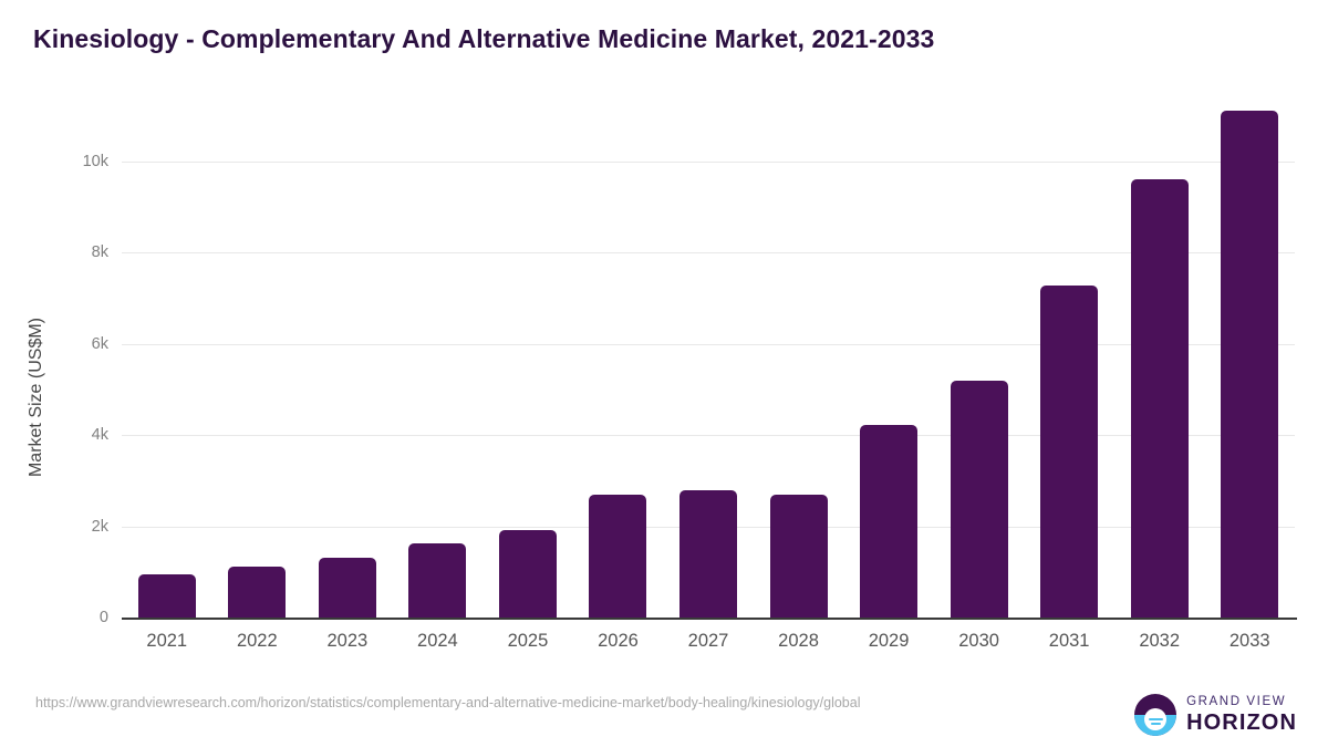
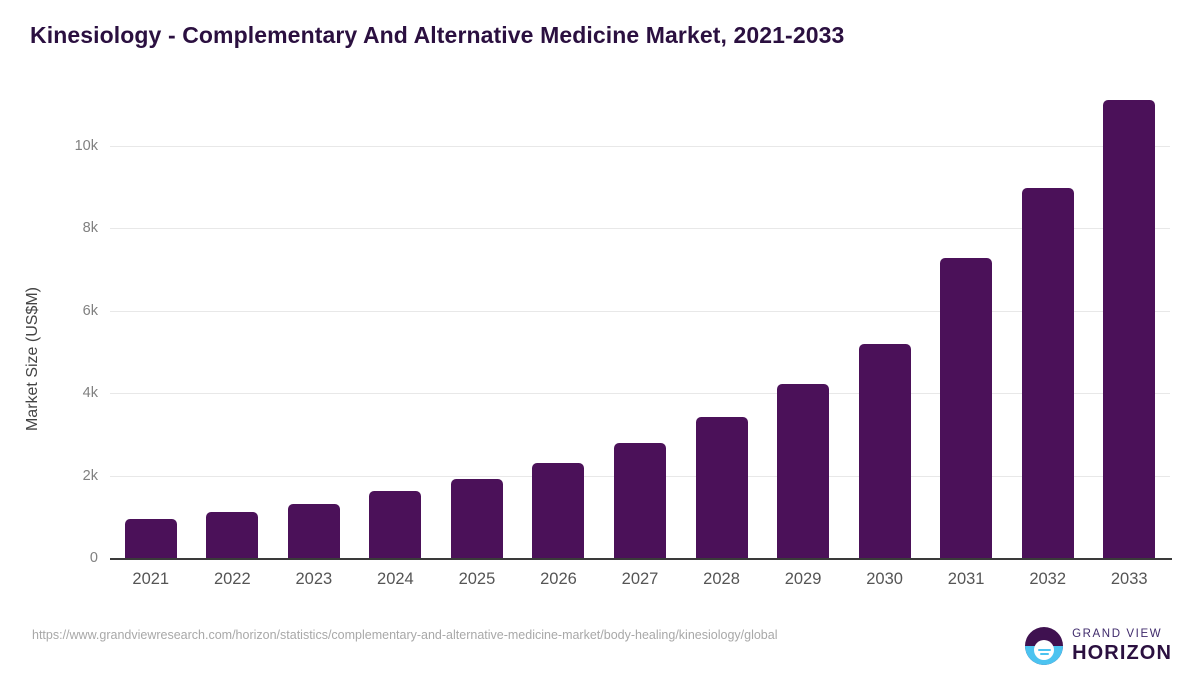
2026: 2.7k -> 2.3k
2028: 2.7k -> 3.4k
2032: 9.6k -> 9.0k
